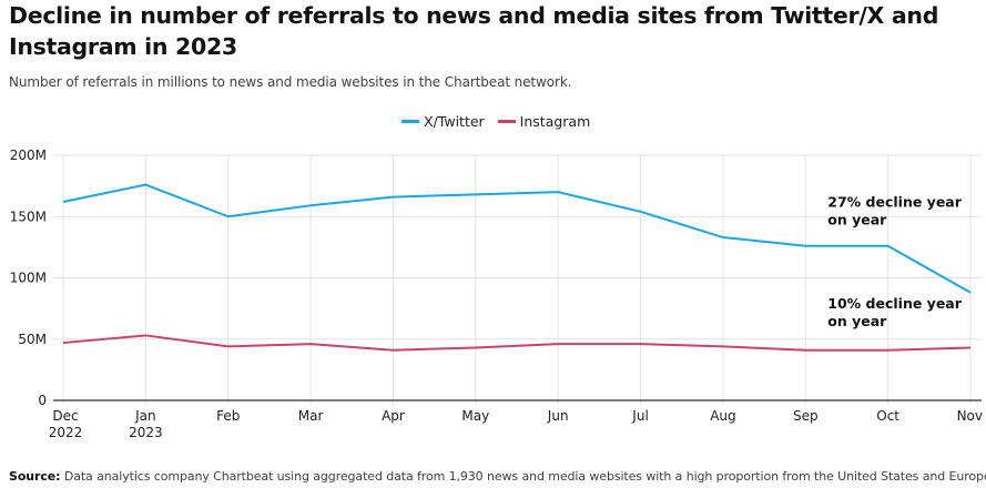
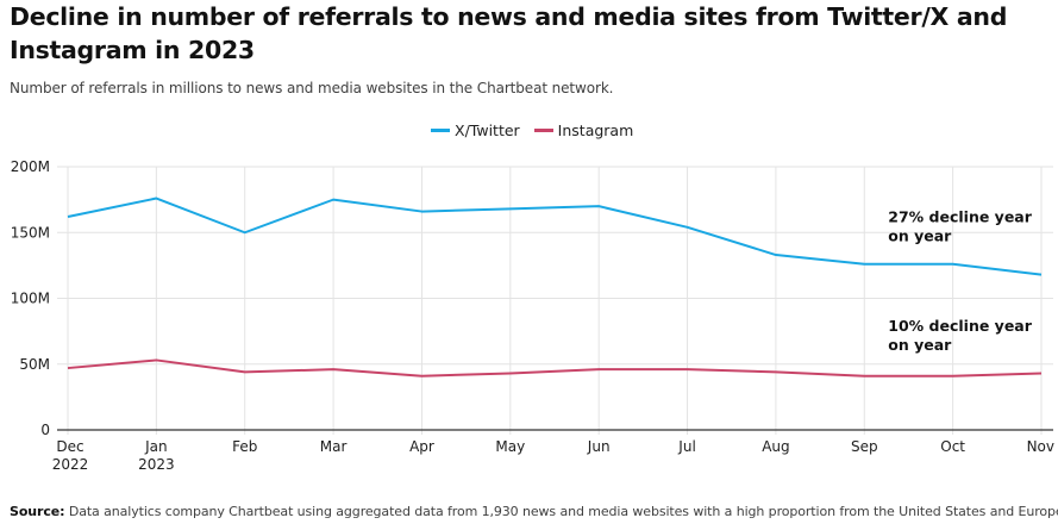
X/Twitter/Mar: 159M -> 175M
X/Twitter/Nov: 88M -> 118M
